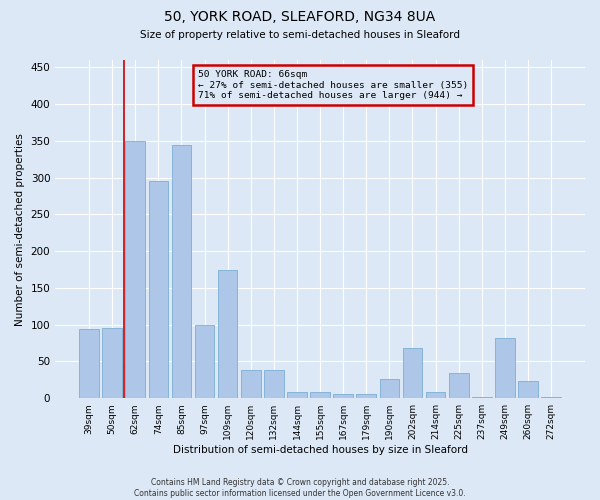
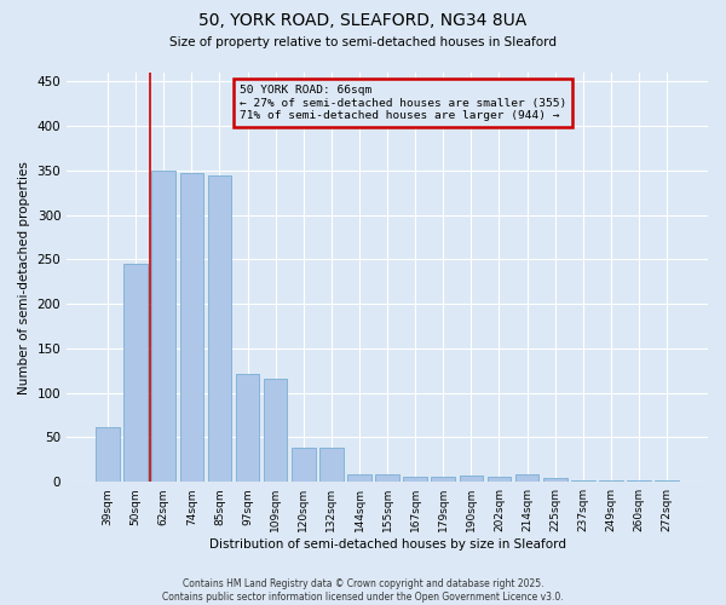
39sqm: 94 -> 61
50sqm: 96 -> 245
74sqm: 296 -> 347
97sqm: 100 -> 122
109sqm: 174 -> 116
190sqm: 26 -> 7
202sqm: 68 -> 6
225sqm: 34 -> 4
249sqm: 82 -> 1
260sqm: 24 -> 1
